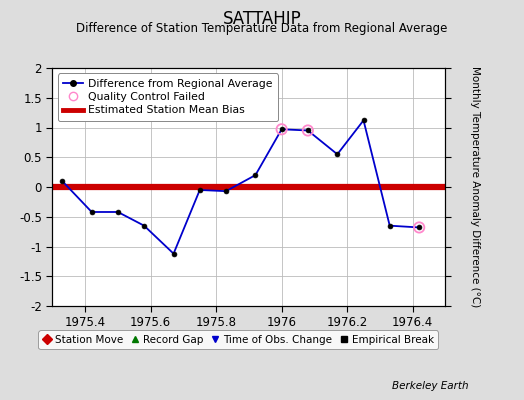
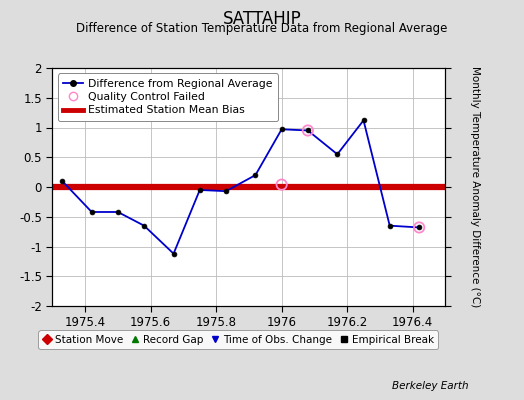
Quality Control Failed/1976: 0.97 -> 0.04
